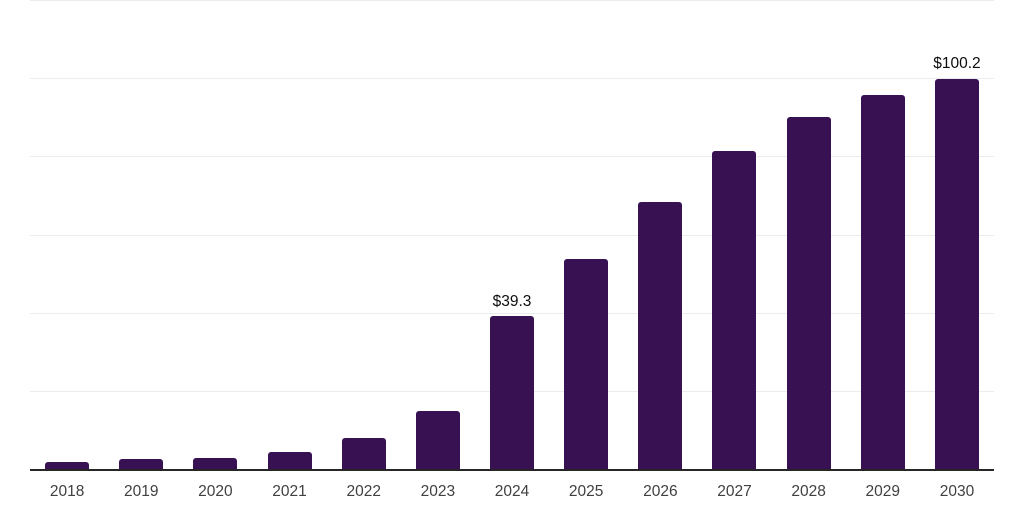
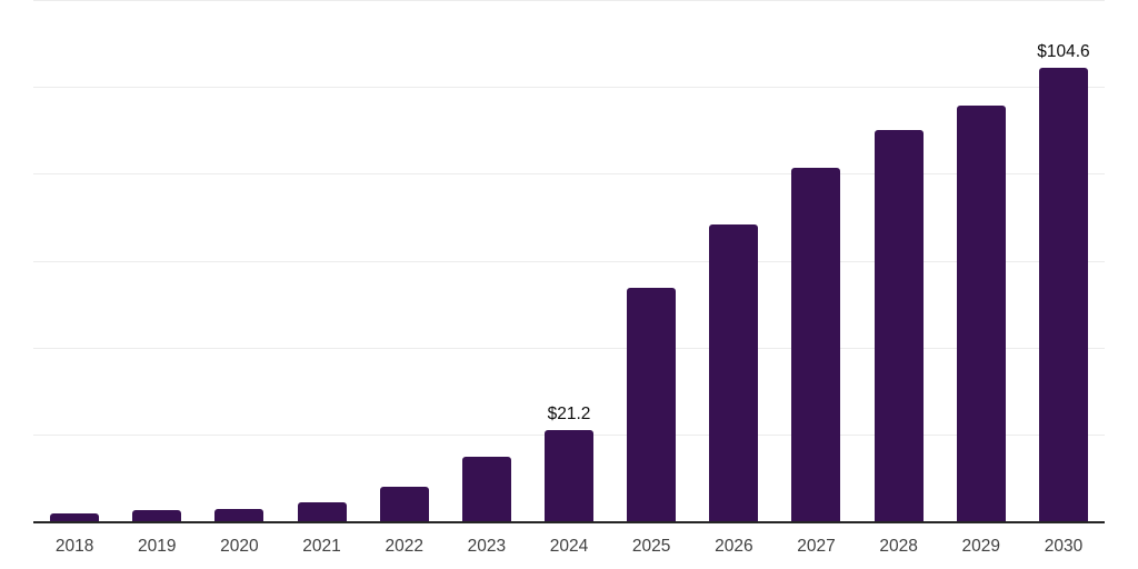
2024: $39.3 -> $21.2
2030: $100.2 -> $104.6
